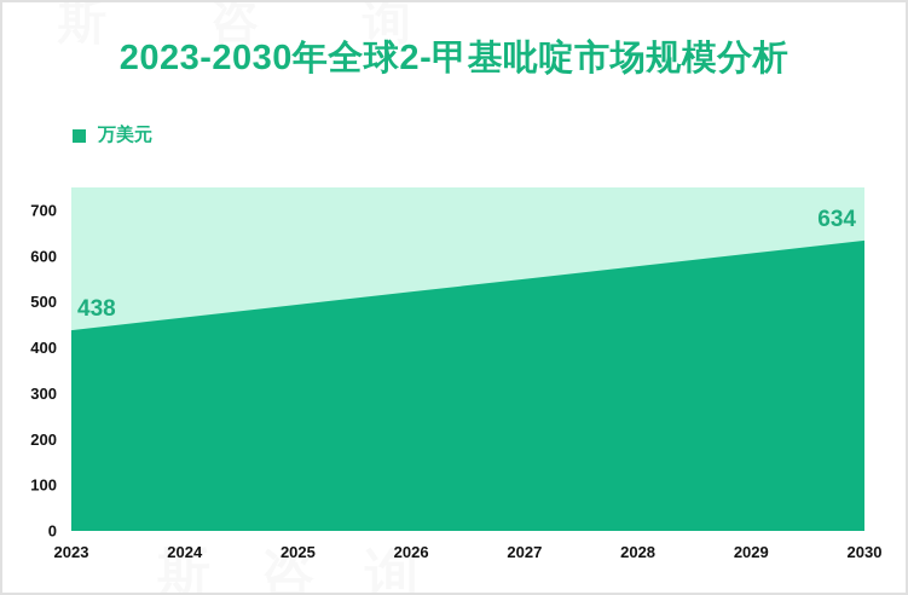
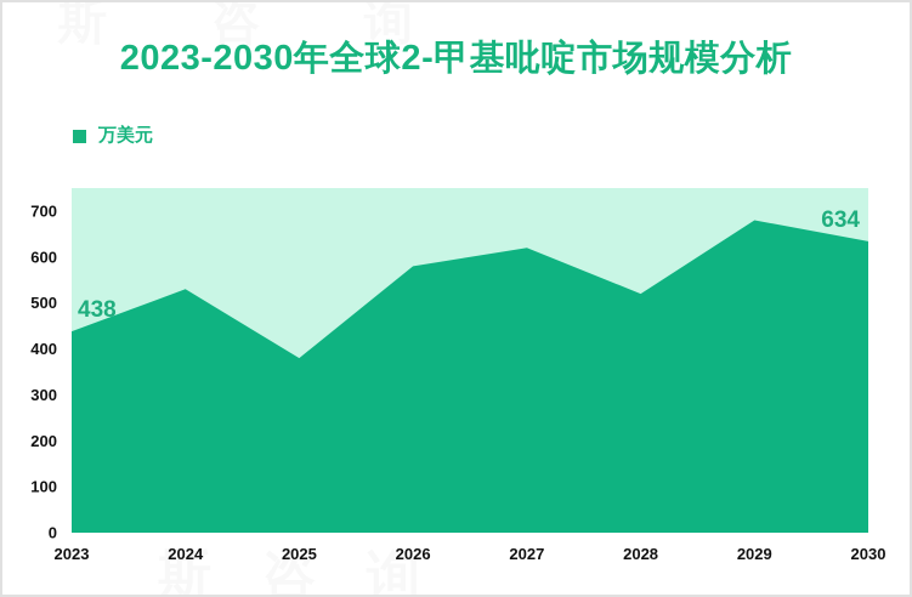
2024: 470 -> 530
2025: 490 -> 380
2026: 520 -> 580
2027: 550 -> 620
2028: 580 -> 520
2029: 610 -> 680
